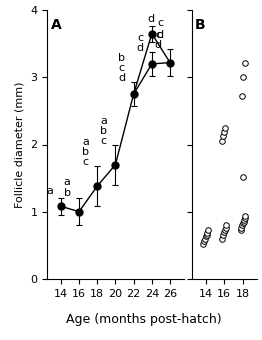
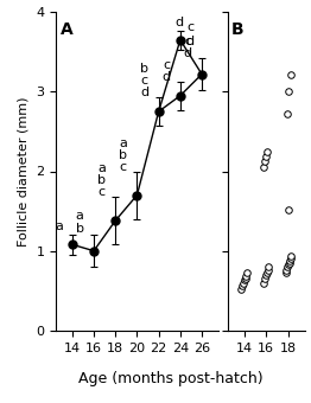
24: 3.20 -> 2.95
